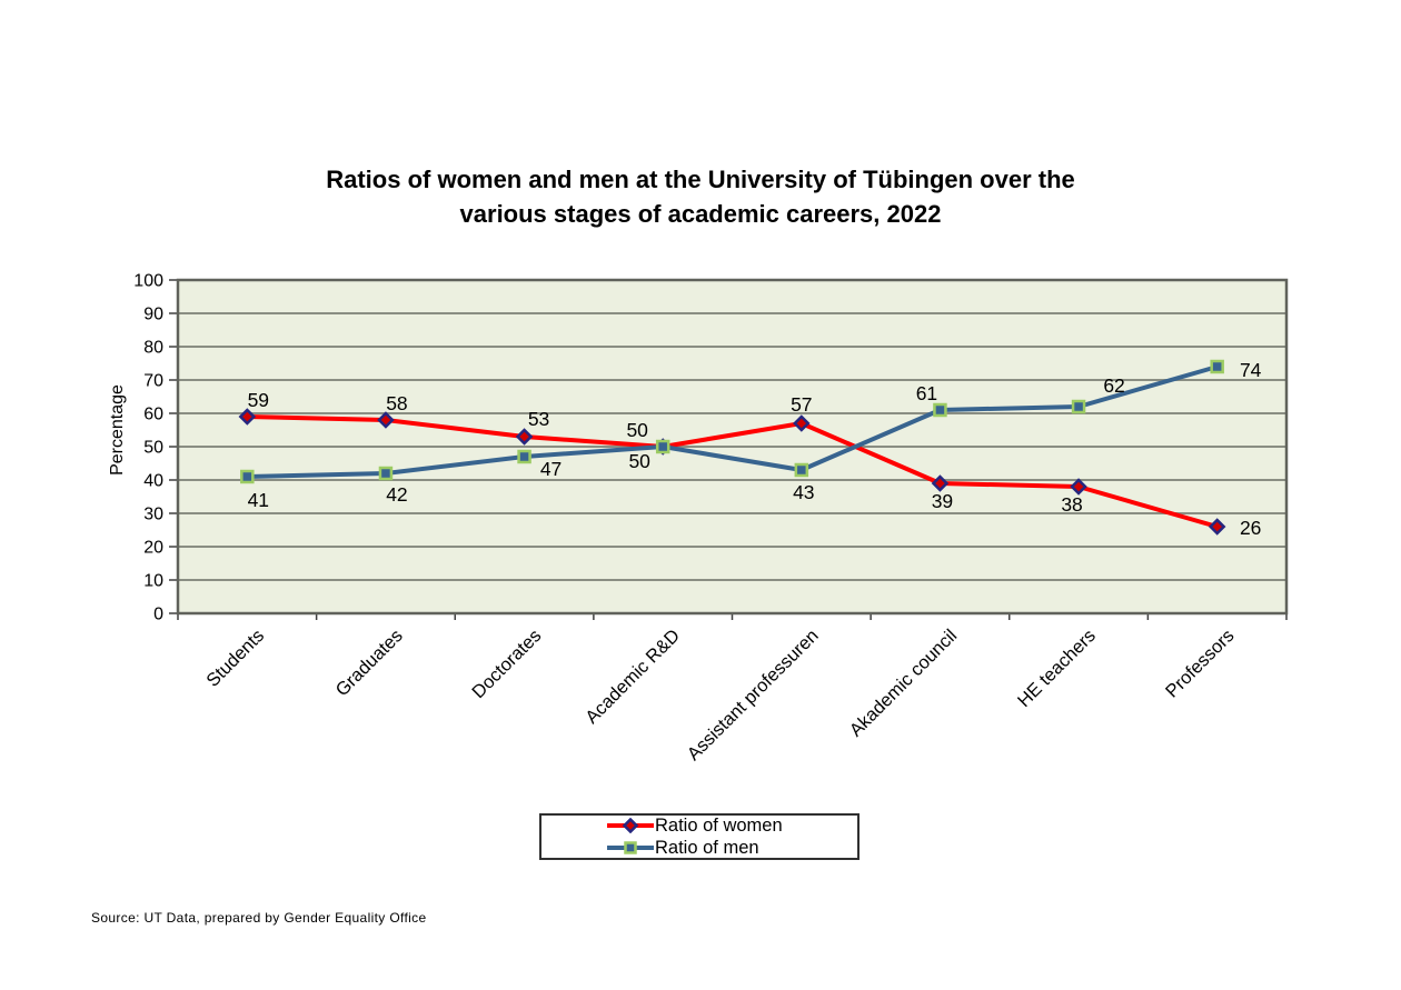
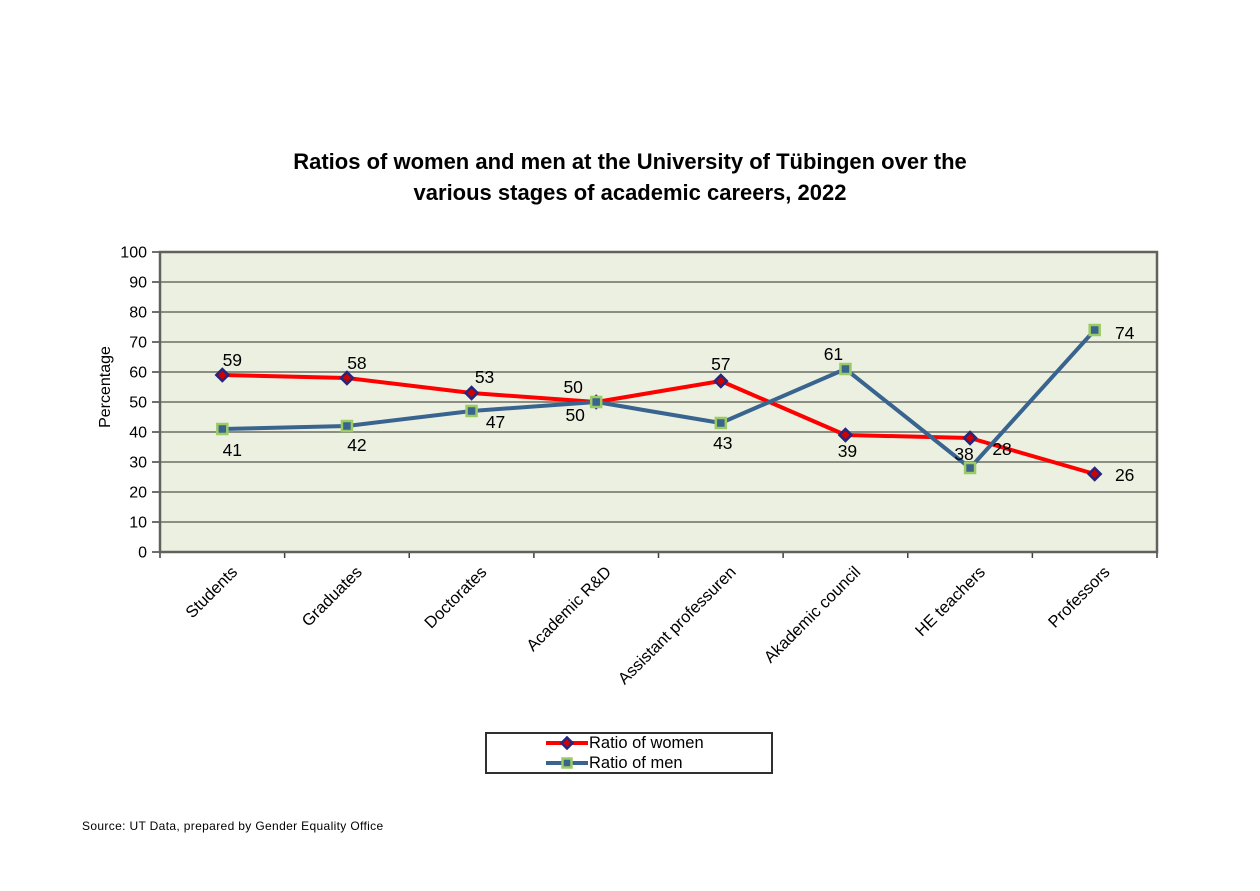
Ratio of men/HE teachers: 62 -> 28
